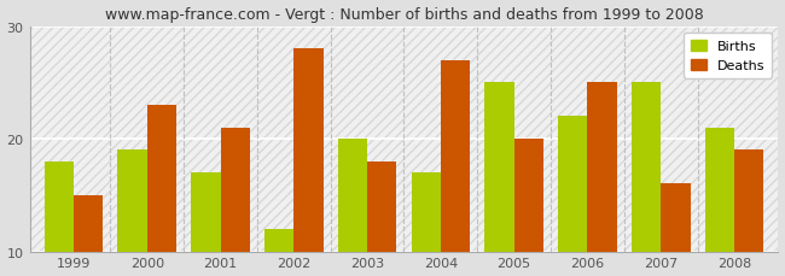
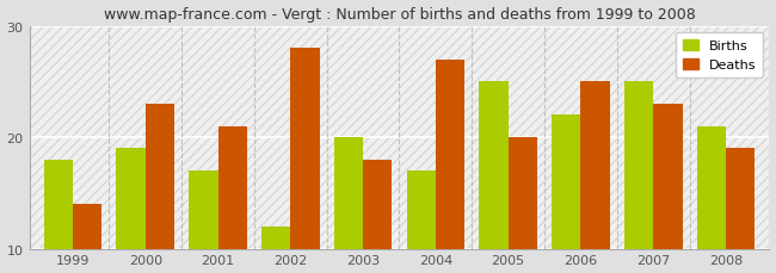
Deaths/1999: 15 -> 14
Deaths/2007: 16 -> 23
